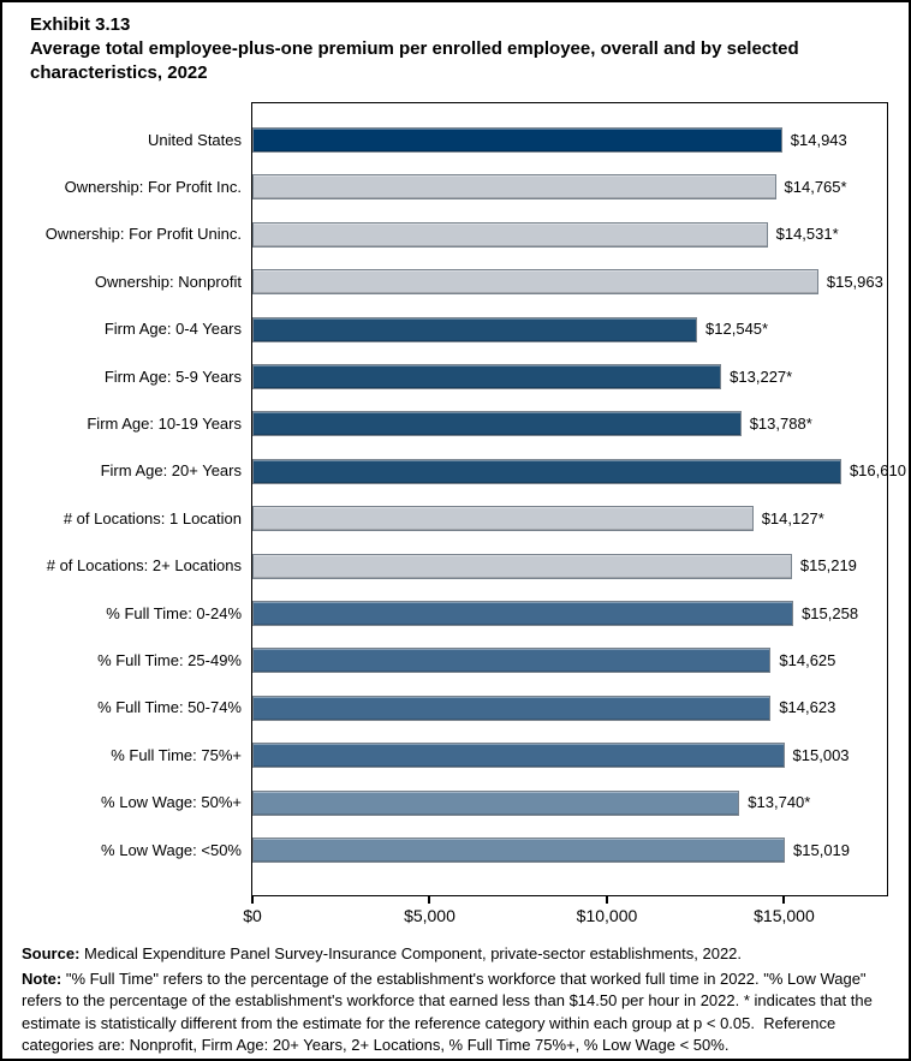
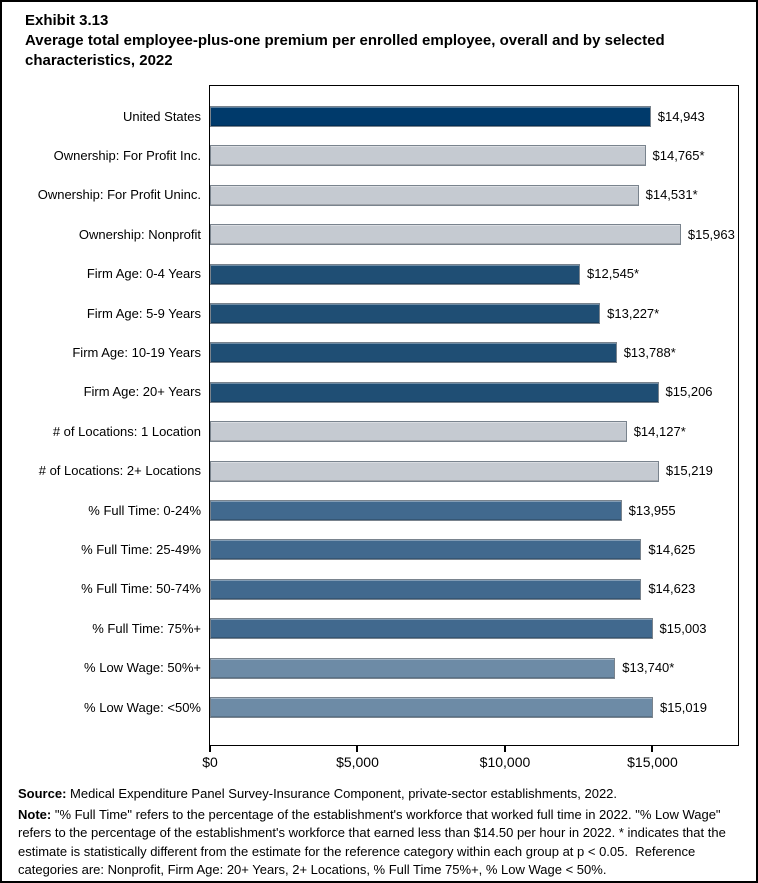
Firm Age: 20+ Years: $16,610 -> $15,206
% Full Time: 0-24%: $15,258 -> $13,955
